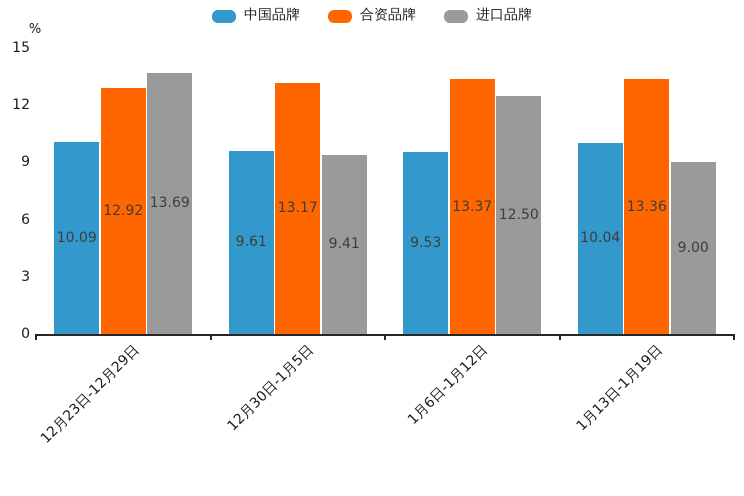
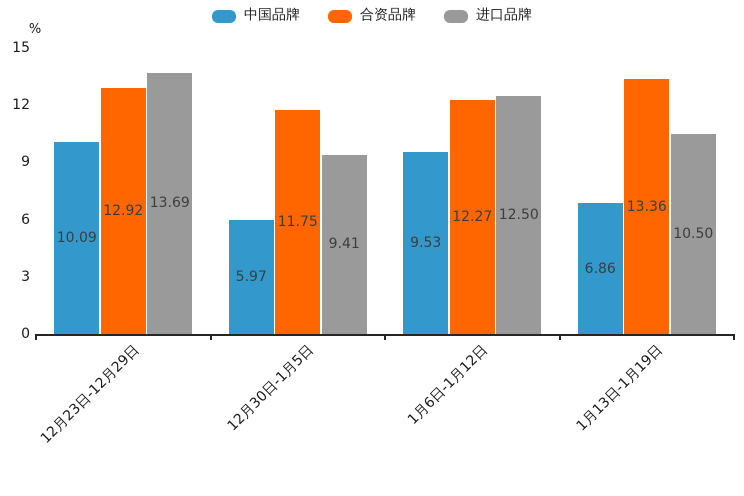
中国品牌/12月30日-1月5日: 9.61 -> 5.97
合资品牌/12月30日-1月5日: 13.17 -> 11.75
合资品牌/1月6日-1月12日: 13.37 -> 12.27
中国品牌/1月13日-1月19日: 10.04 -> 6.86
进口品牌/1月13日-1月19日: 9.00 -> 10.50
